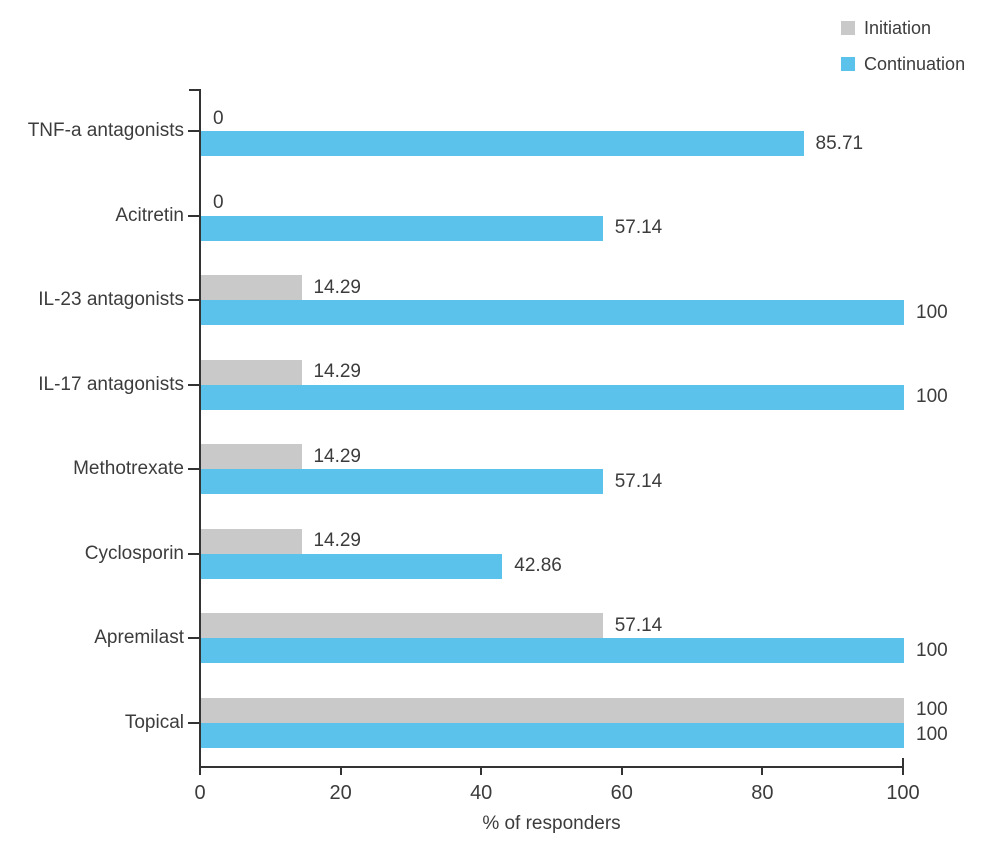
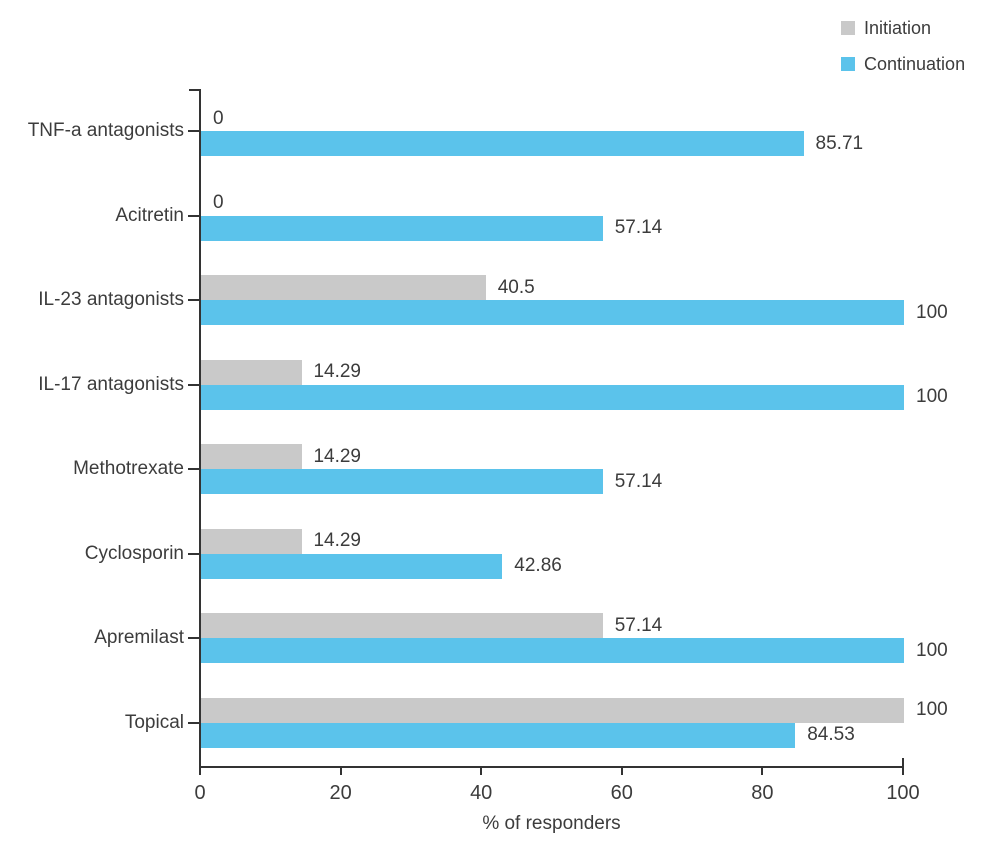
Initiation/IL-23 antagonists: 14.29 -> 40.5
Continuation/Topical: 100 -> 84.53
